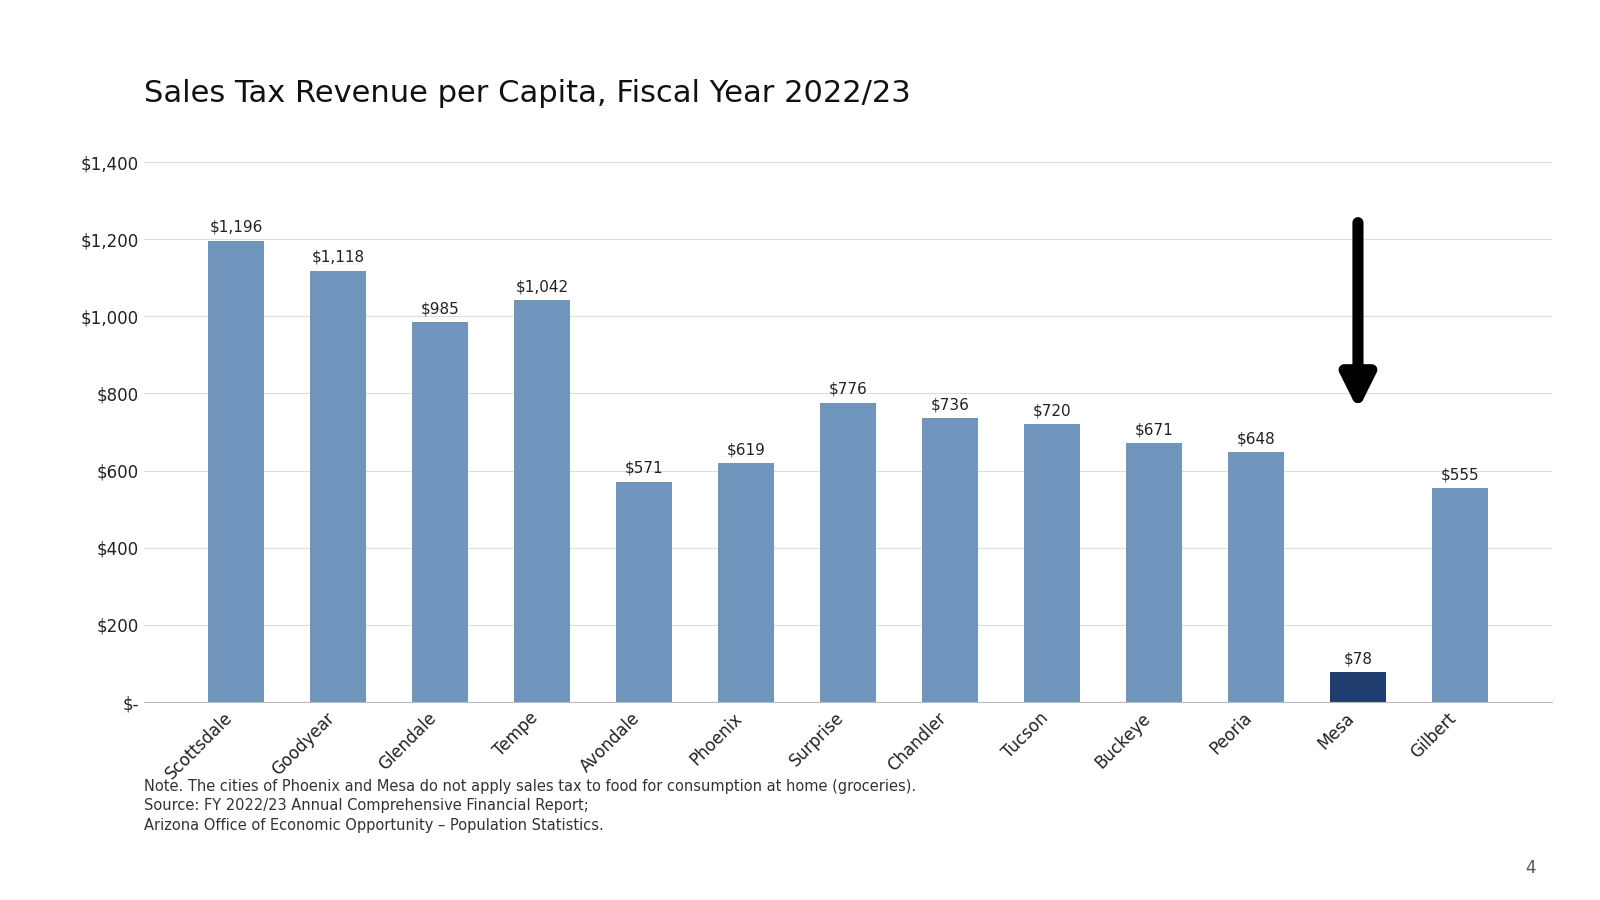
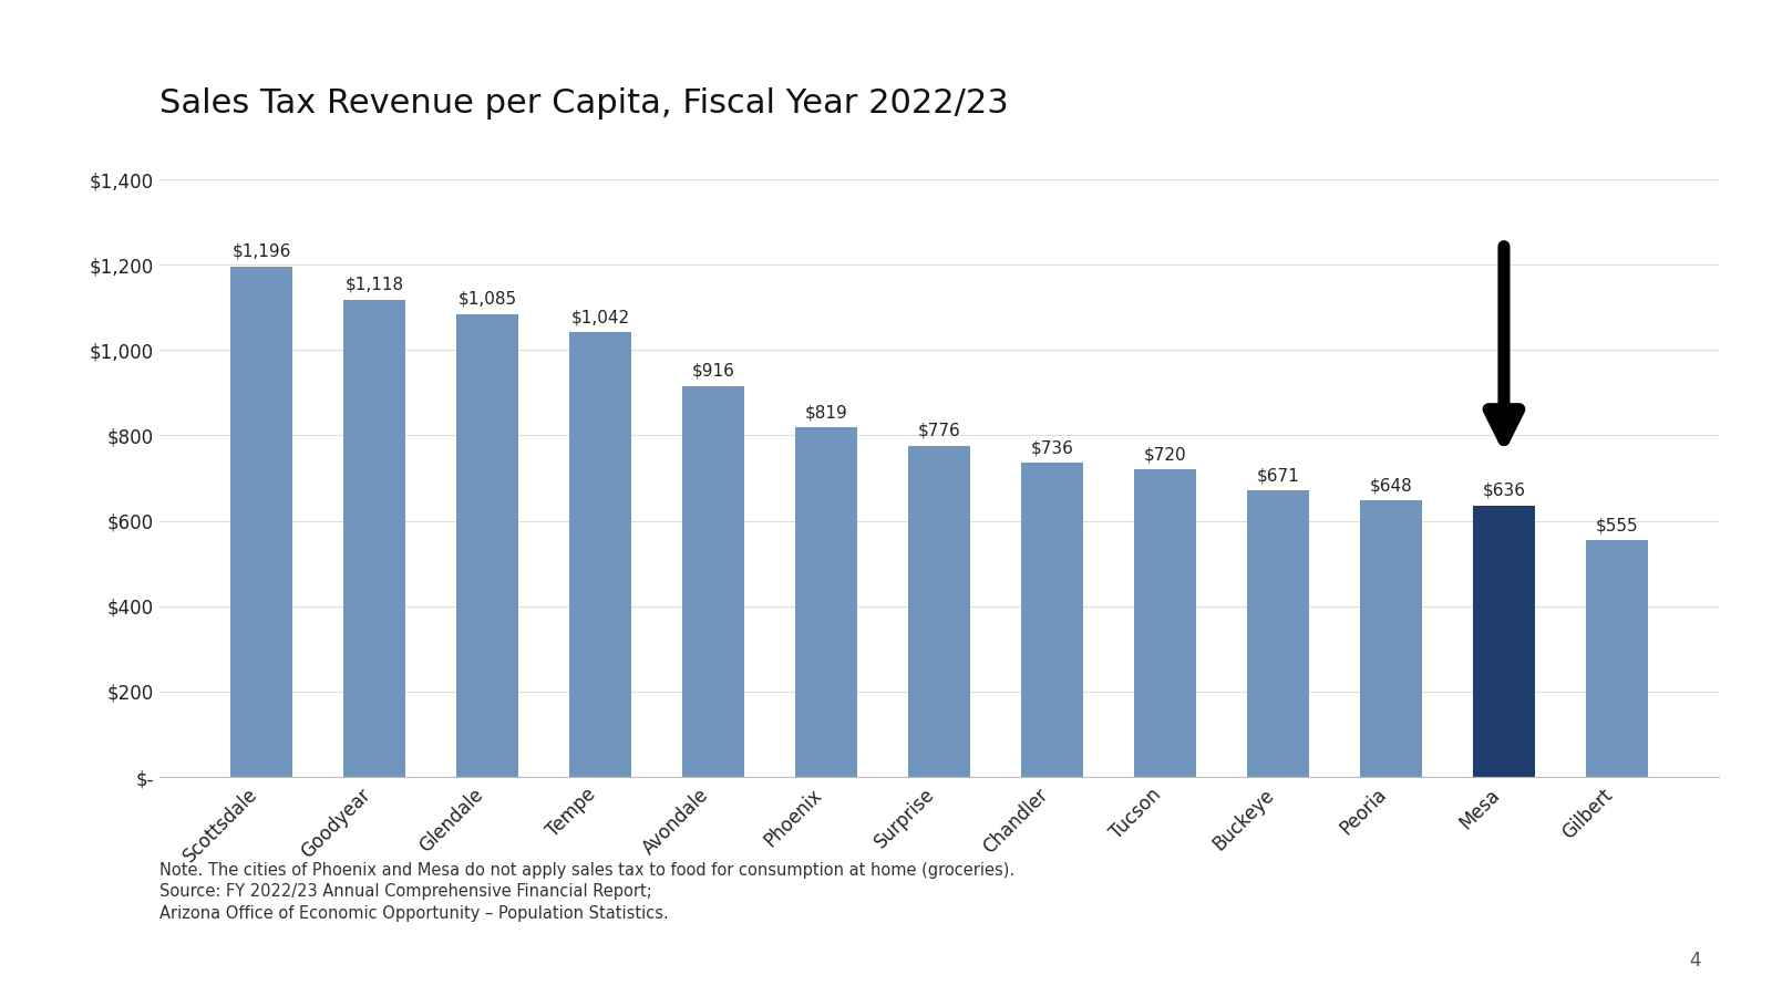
Glendale: $985 -> $1,085
Avondale: $571 -> $916
Phoenix: $619 -> $819
Mesa: $78 -> $636
